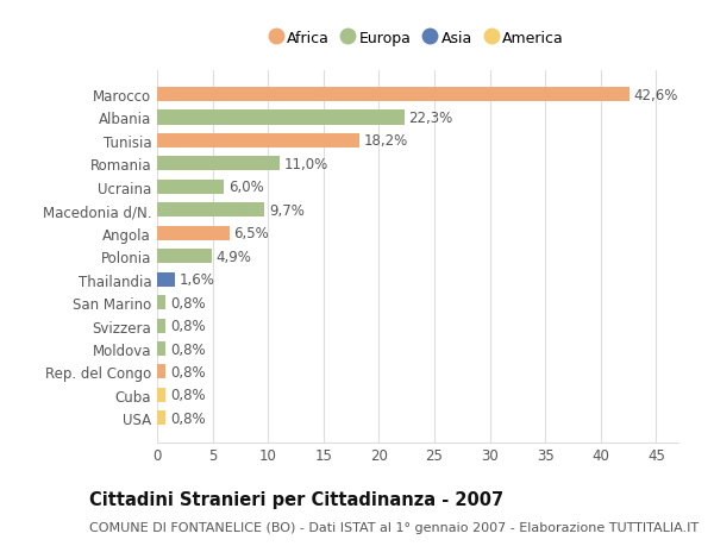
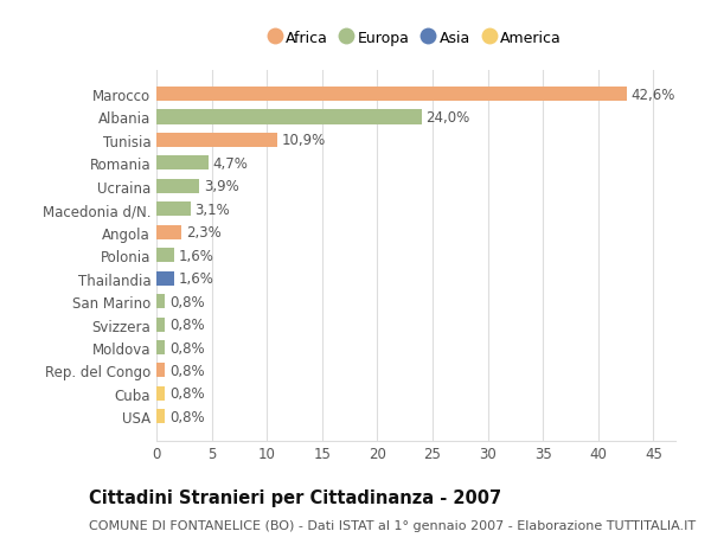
Albania: 22,3% -> 24,0%
Tunisia: 18,2% -> 10,9%
Romania: 11,0% -> 4,7%
Ucraina: 6,0% -> 3,9%
Macedonia d/N.: 9,7% -> 3,1%
Angola: 6,5% -> 2,3%
Polonia: 4,9% -> 1,6%
